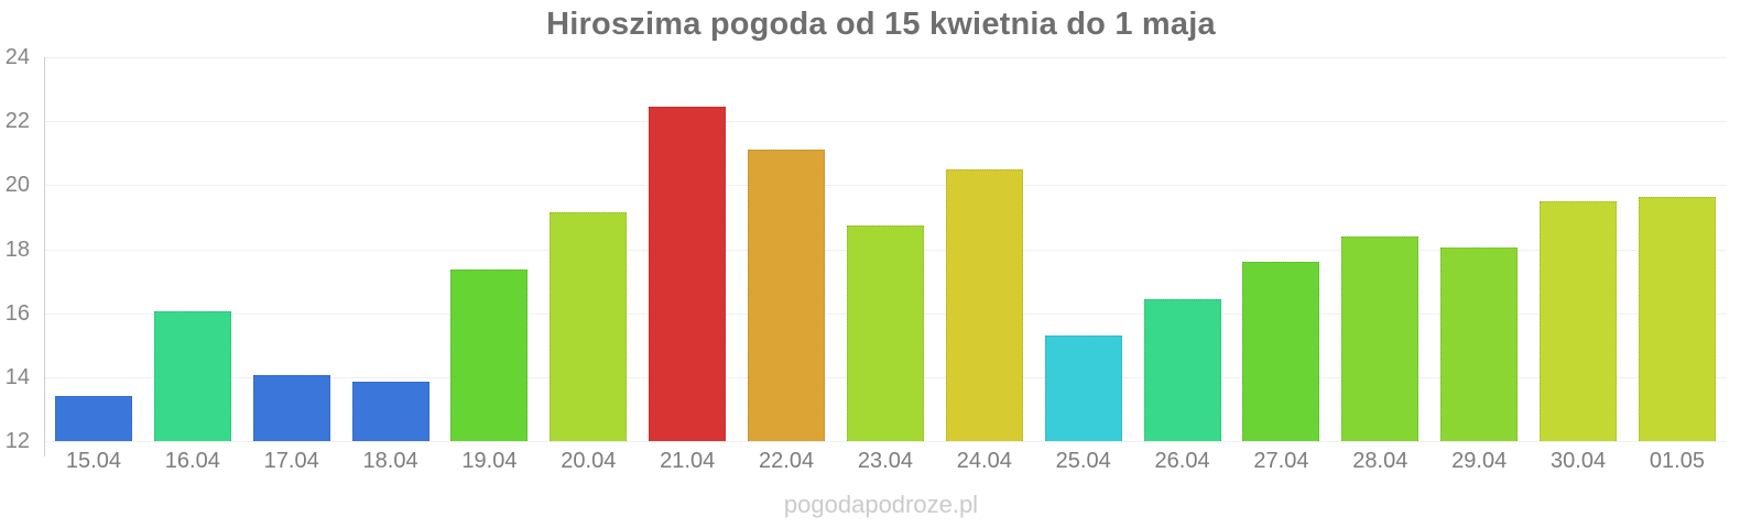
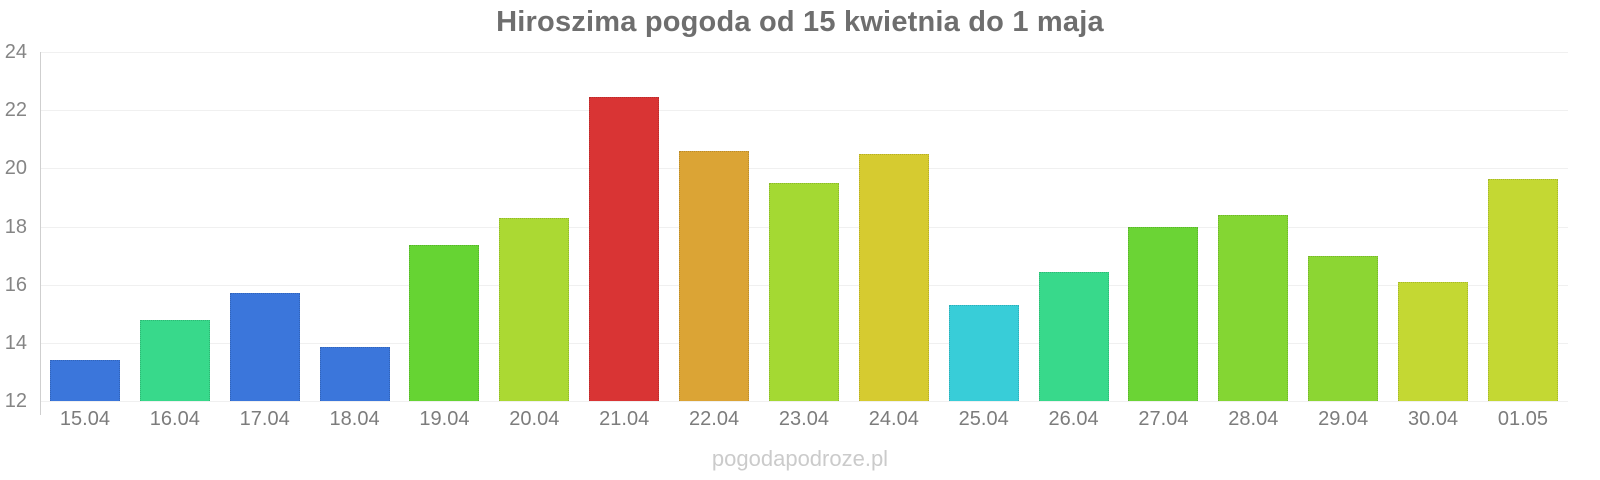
16.04: 16.1 -> 14.8
17.04: 14.1 -> 15.7
20.04: 19.1 -> 18.3
22.04: 21.1 -> 20.6
23.04: 18.8 -> 19.5
27.04: 17.6 -> 18.0
29.04: 18.1 -> 17.0
30.04: 19.5 -> 16.1
